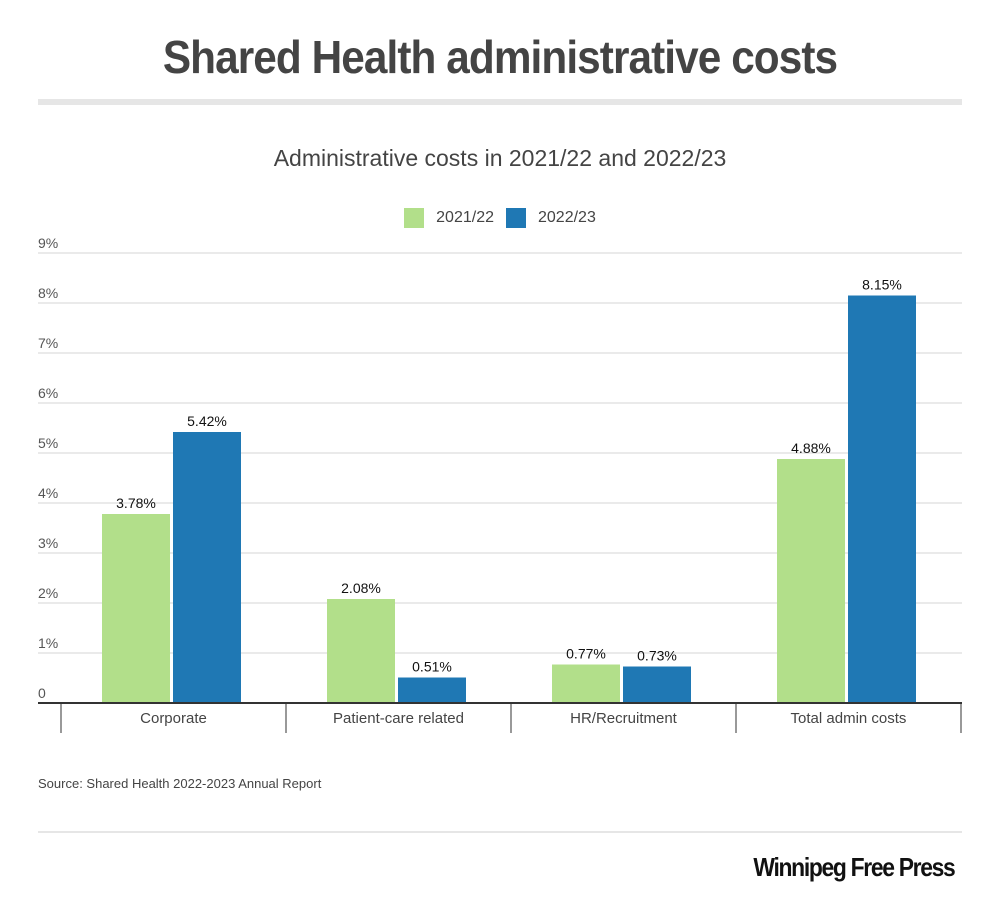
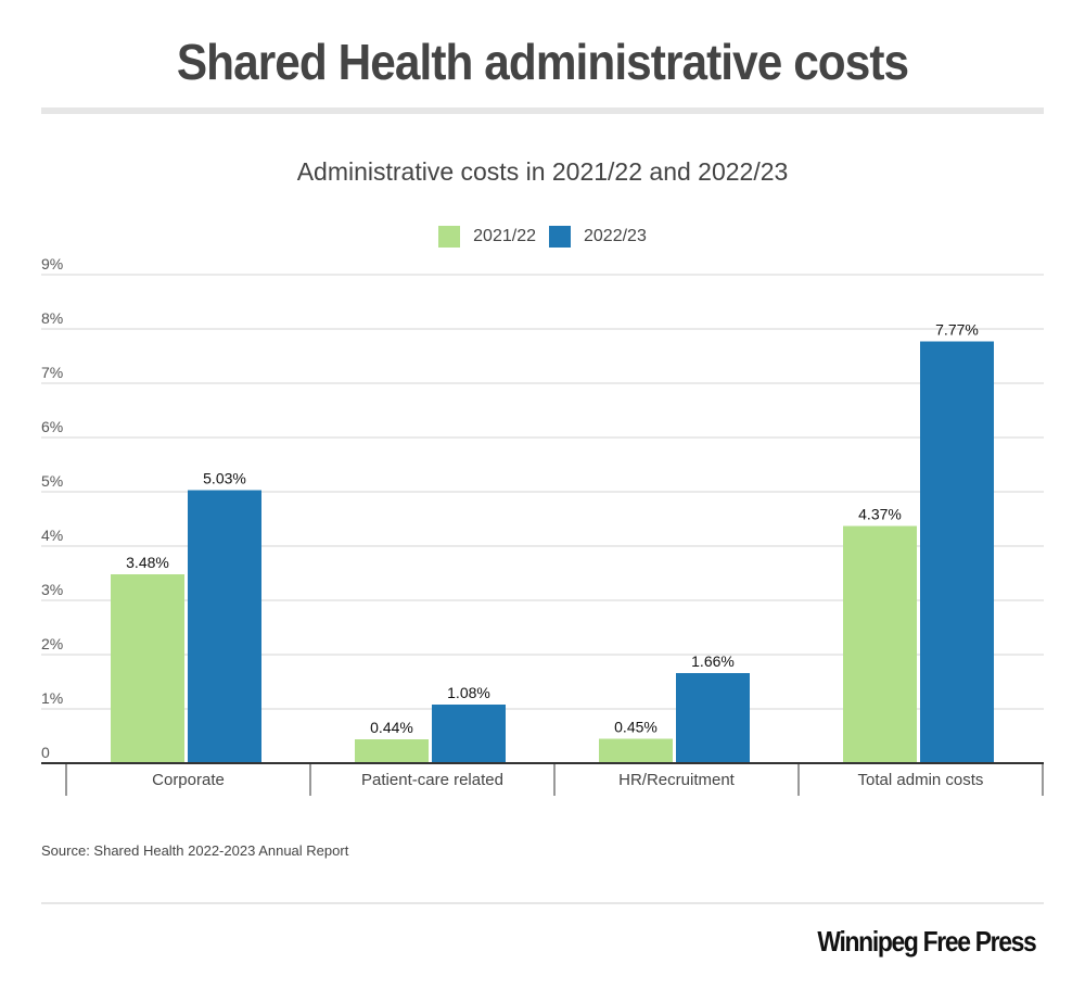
2021/22/Corporate: 3.78% -> 3.48%
2022/23/Corporate: 5.42% -> 5.03%
2021/22/Patient-care related: 2.08% -> 0.44%
2022/23/Patient-care related: 0.51% -> 1.08%
2021/22/HR/Recruitment: 0.77% -> 0.45%
2022/23/HR/Recruitment: 0.73% -> 1.66%
2021/22/Total admin costs: 4.88% -> 4.37%
2022/23/Total admin costs: 8.15% -> 7.77%
